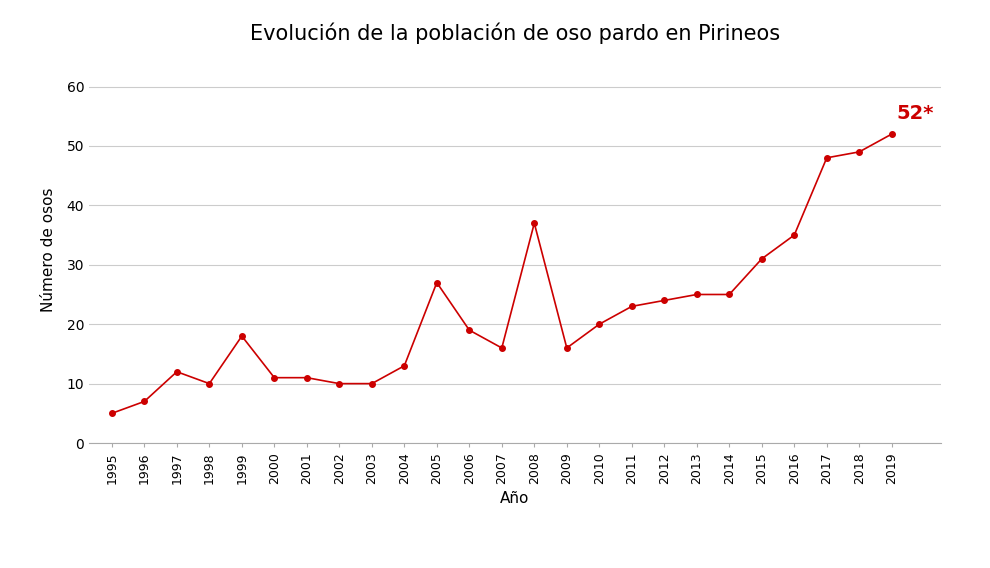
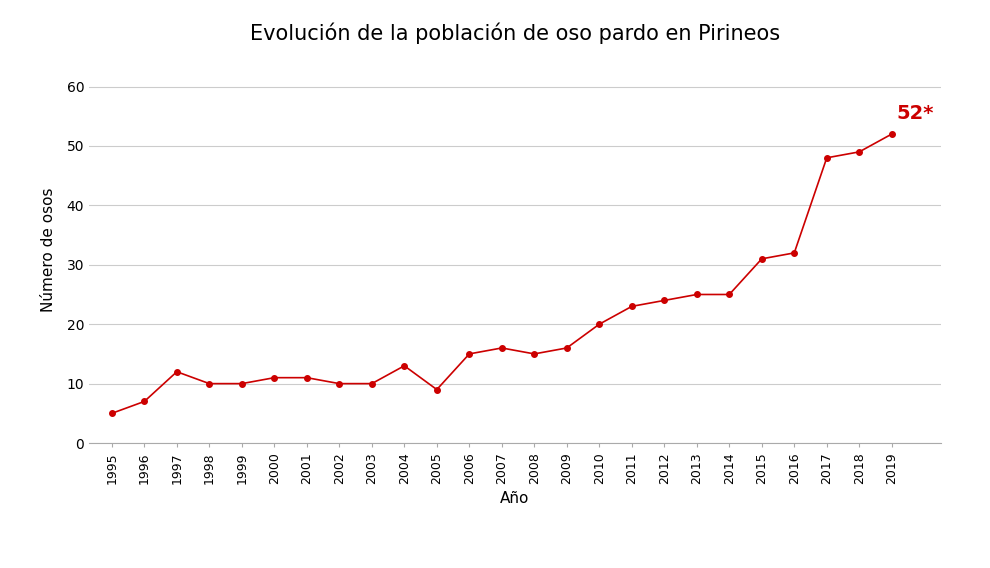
1999: 18 -> 10
2005: 27 -> 9
2006: 19 -> 15
2008: 37 -> 15
2016: 35 -> 32
